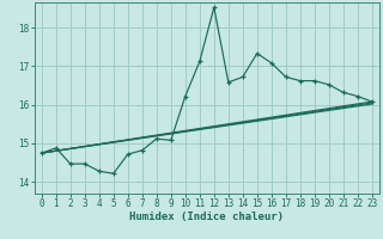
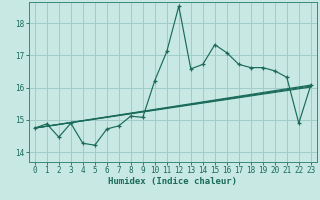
3: 14.47 -> 14.90
22: 16.22 -> 14.90
